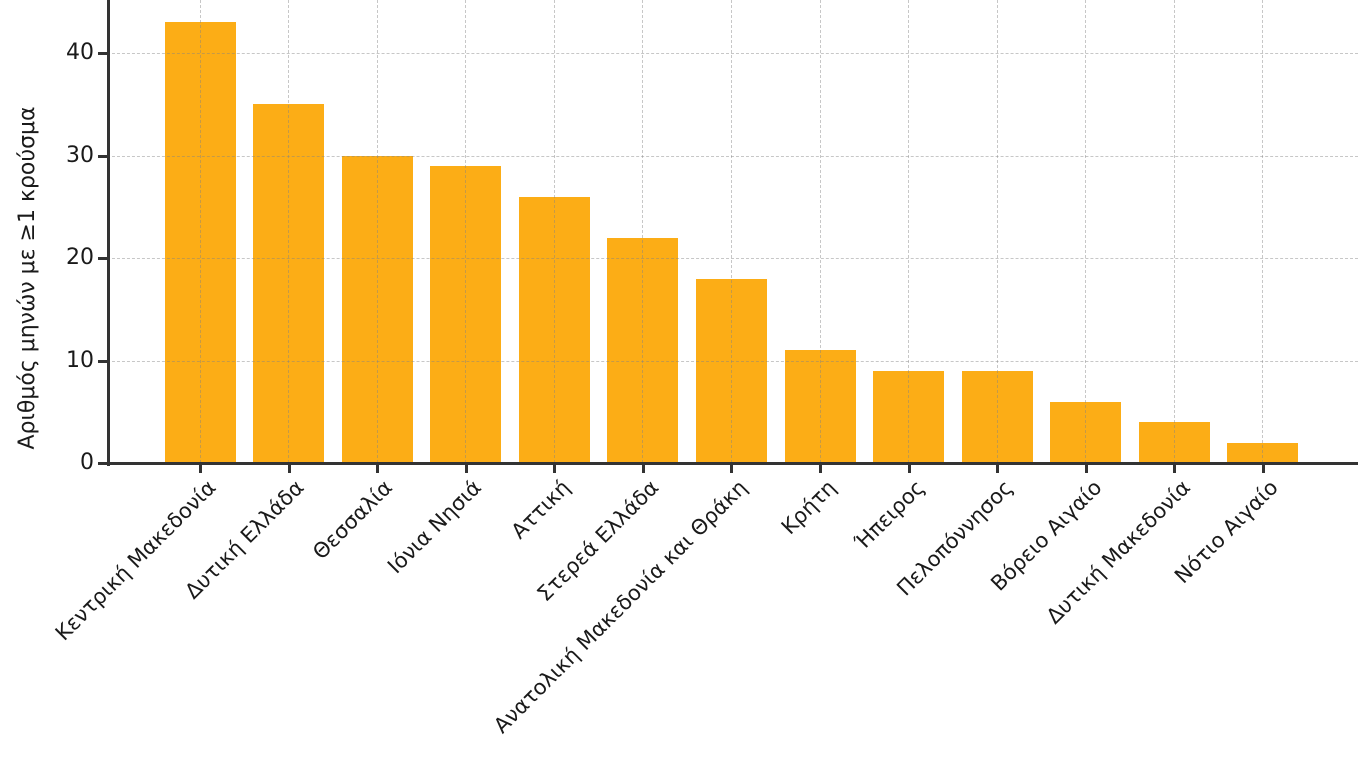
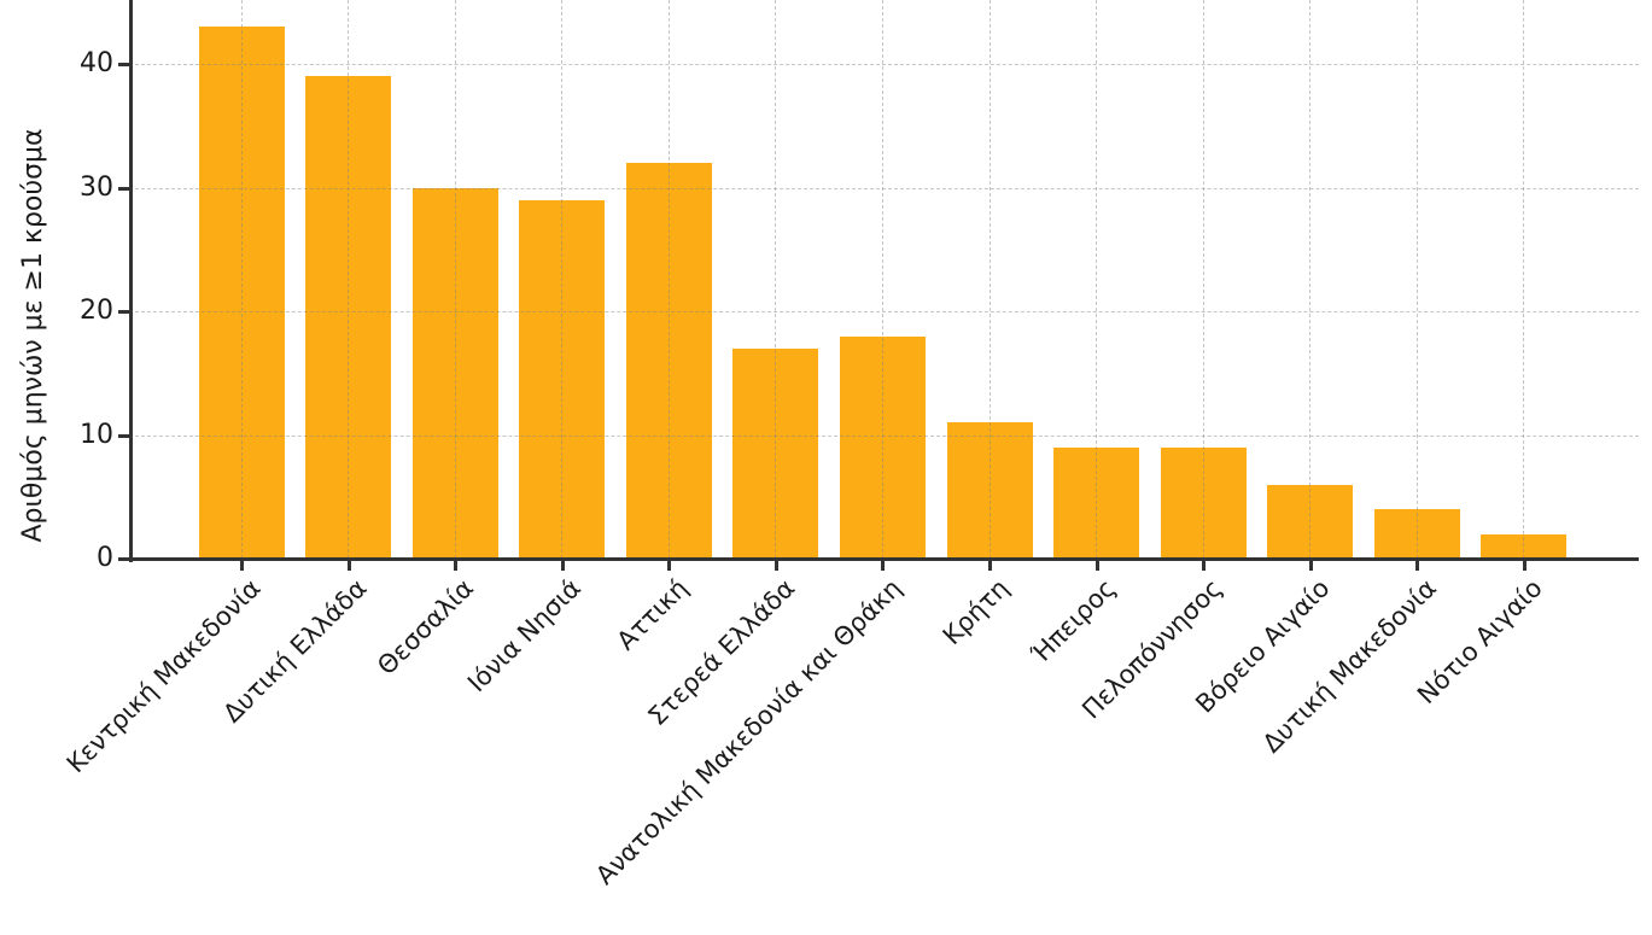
Δυτική Ελλάδα: 35 -> 39
Αττική: 26 -> 32
Στερεά Ελλάδα: 22 -> 17
